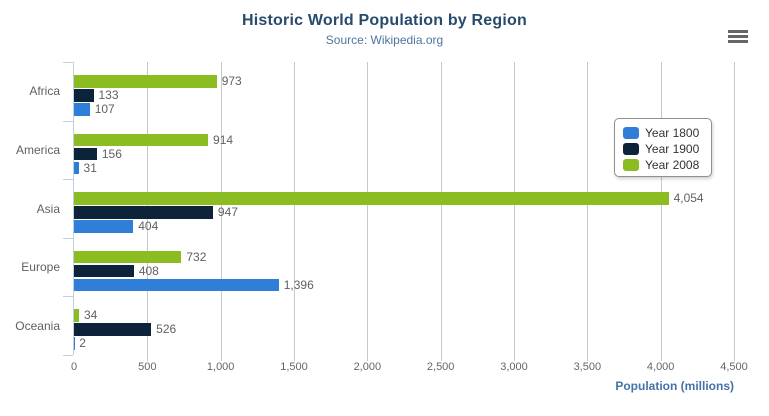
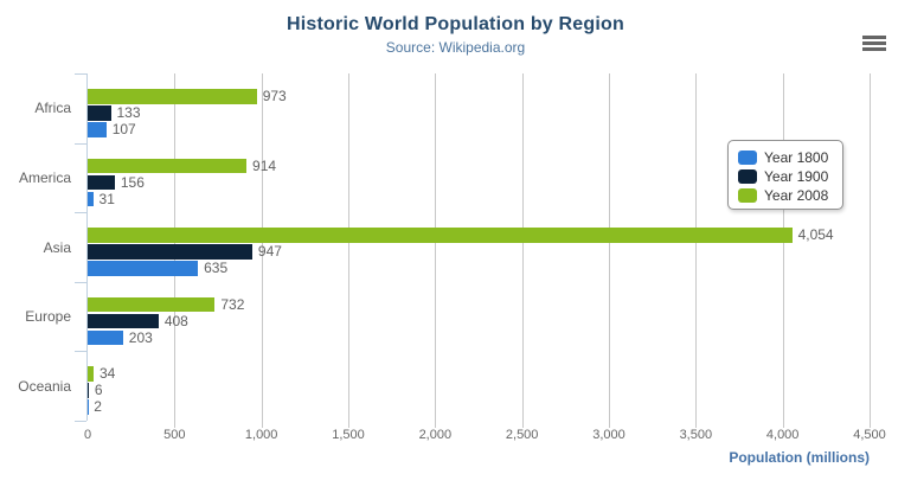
Year 1800/Asia: 404 -> 635
Year 1800/Europe: 1,396 -> 203
Year 1900/Oceania: 526 -> 6
